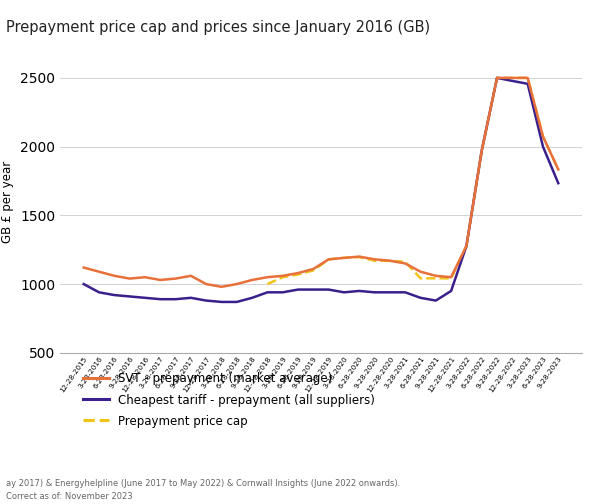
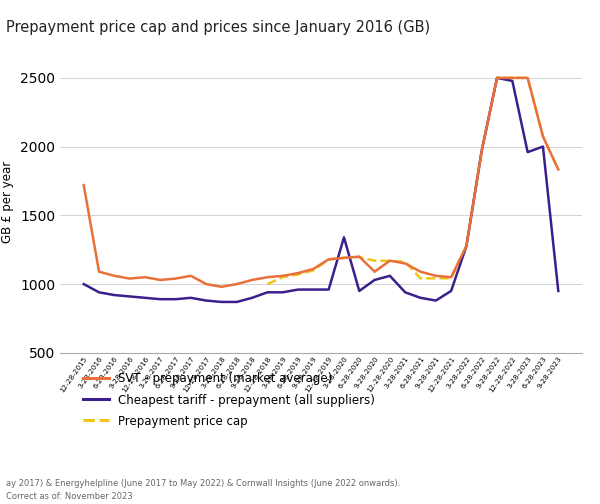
SVT - prepayment (market average)/12-28-2015: 1120 -> 1720
Cheapest tariff - prepayment (all suppliers)/3-28-2020: 940 -> 1340
SVT - prepayment (market average)/9-28-2020: 1180 -> 1090
Cheapest tariff - prepayment (all suppliers)/9-28-2020: 940 -> 1030
Cheapest tariff - prepayment (all suppliers)/12-28-2020: 940 -> 1060
Cheapest tariff - prepayment (all suppliers)/3-28-2023: 2460 -> 1960
Cheapest tariff - prepayment (all suppliers)/9-28-2023: 1730 -> 950
